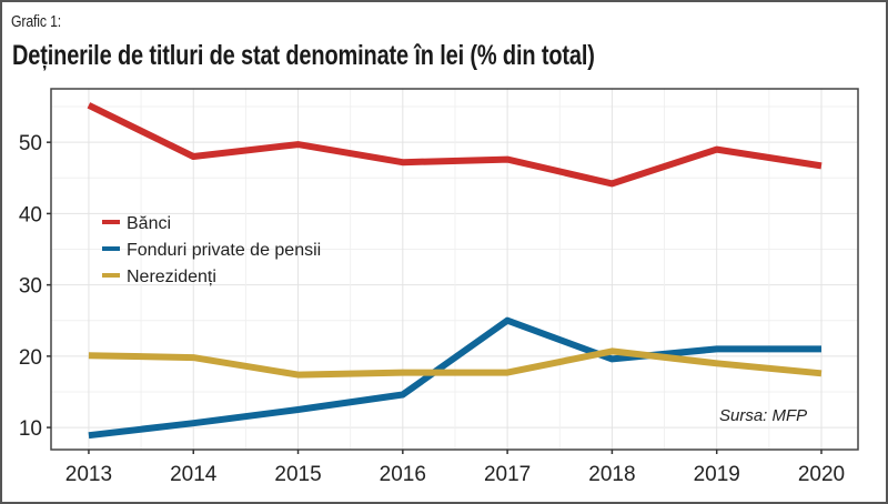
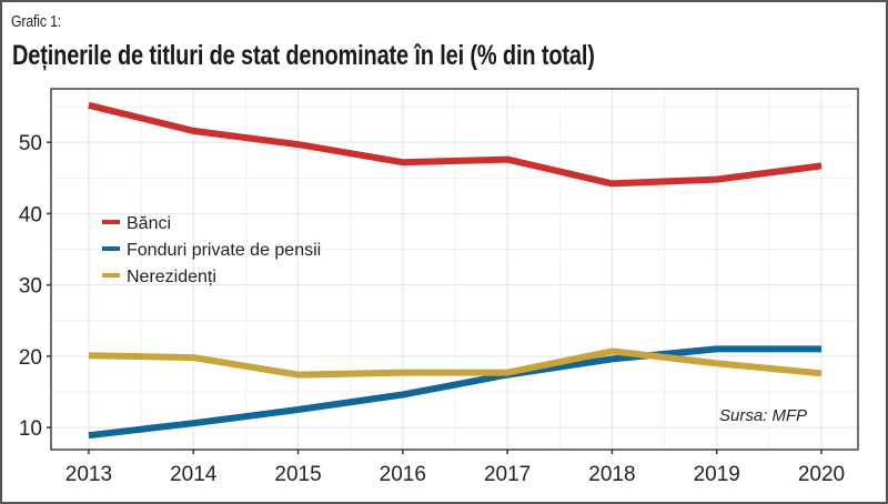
Bănci/2014: 48 -> 52
Fonduri private de pensii/2017: 25 -> 17
Bănci/2019: 49 -> 45
